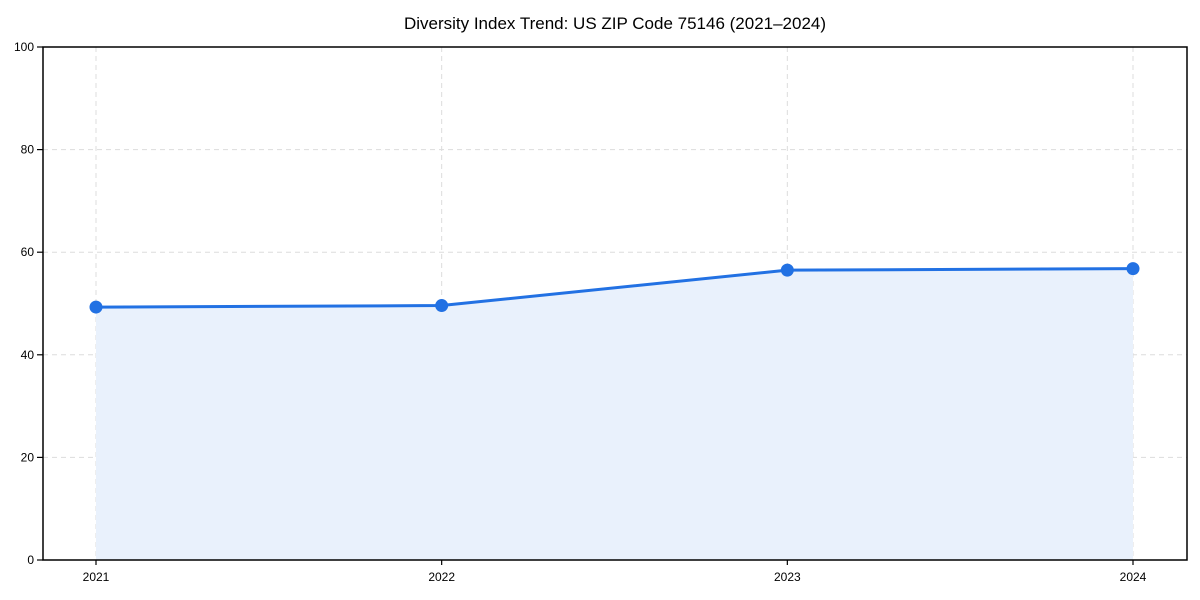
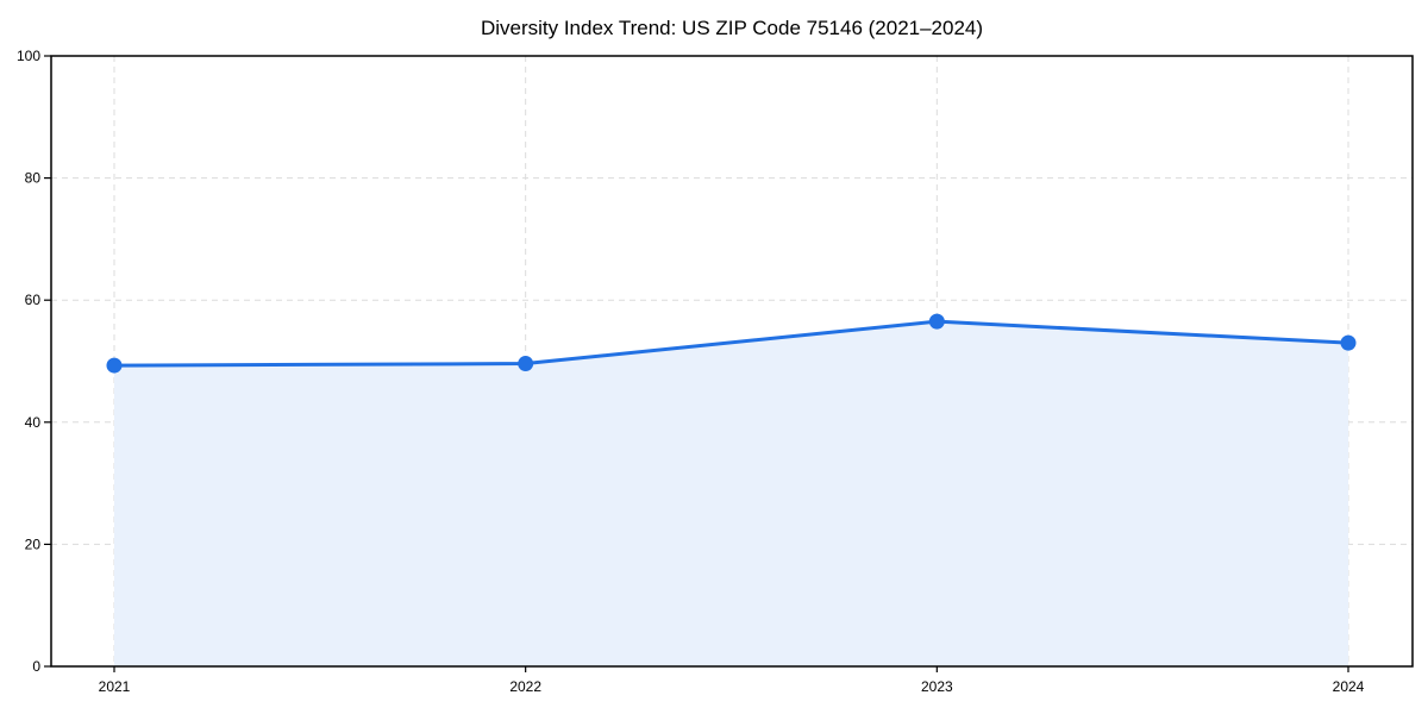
2024: 57 -> 53
